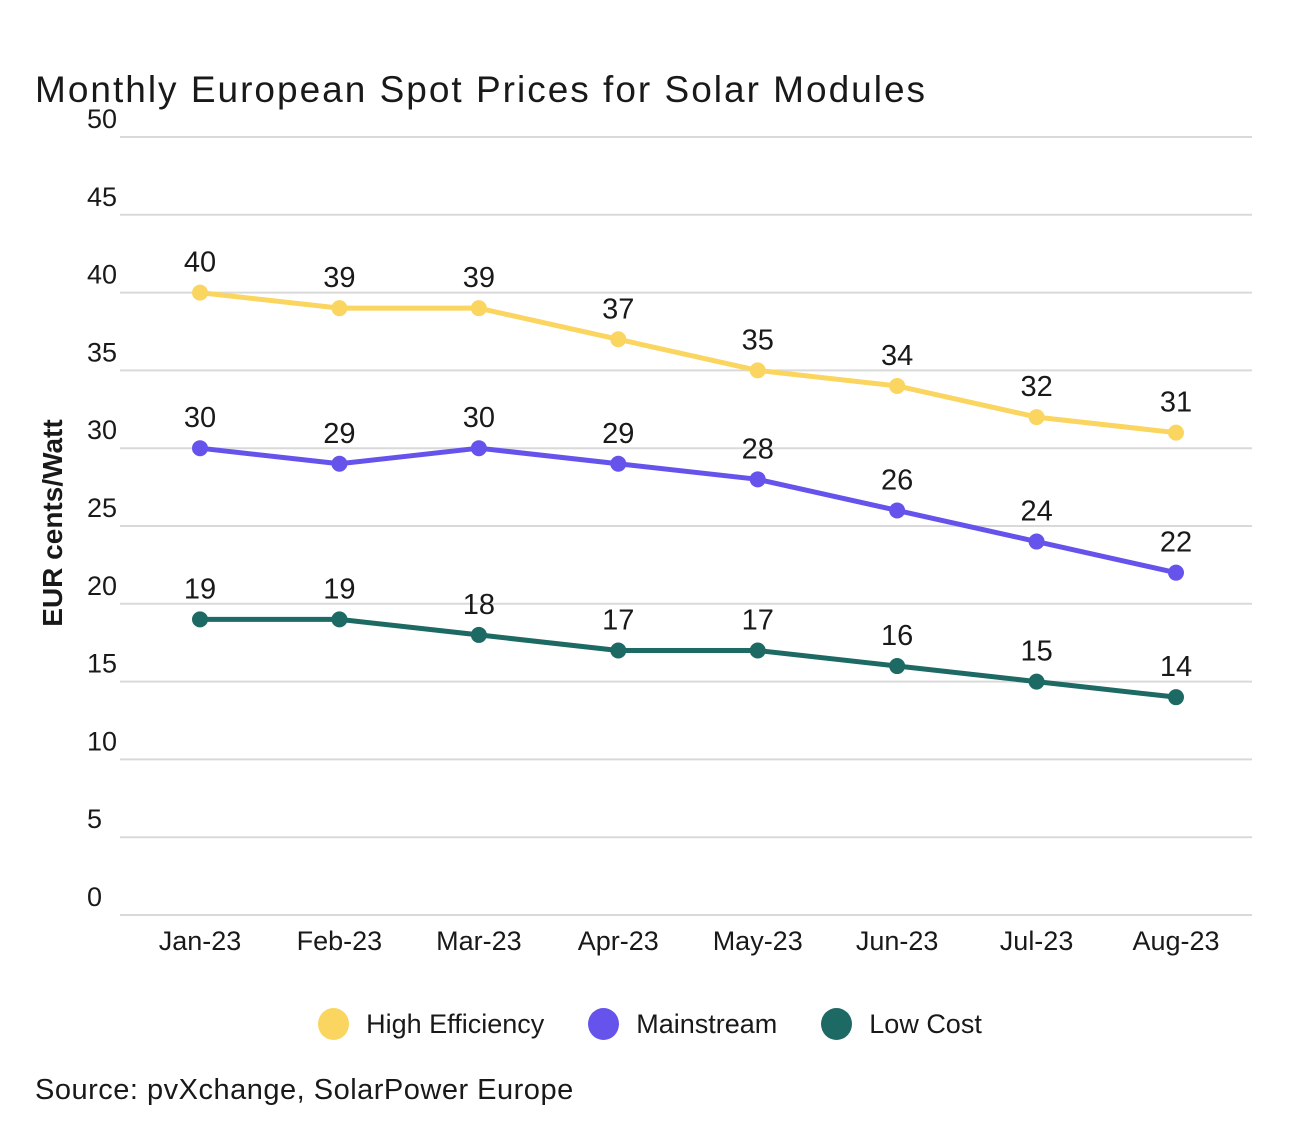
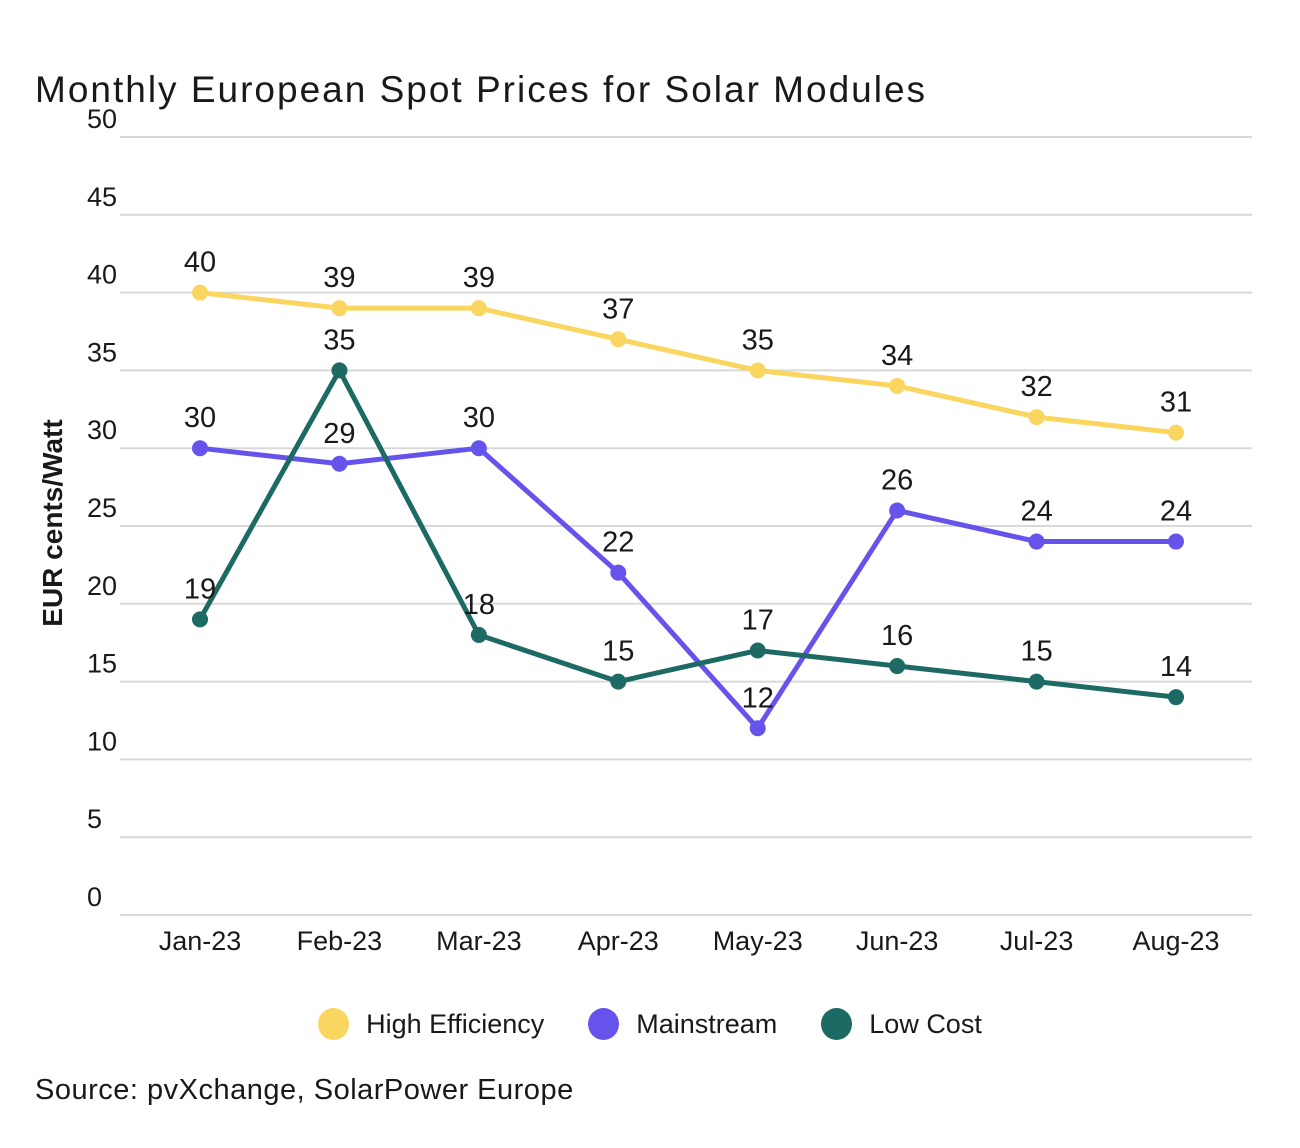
Low Cost/Feb-23: 19 -> 35
Mainstream/Apr-23: 29 -> 22
Low Cost/Apr-23: 17 -> 15
Mainstream/May-23: 28 -> 12
Mainstream/Aug-23: 22 -> 24
